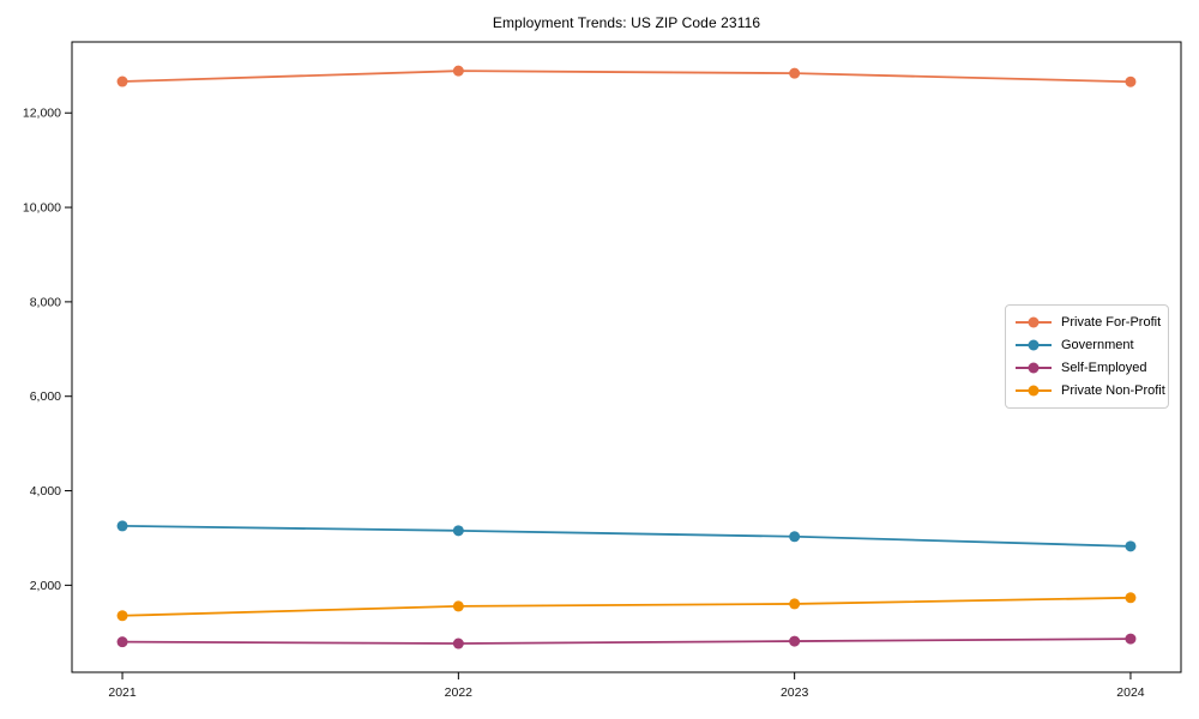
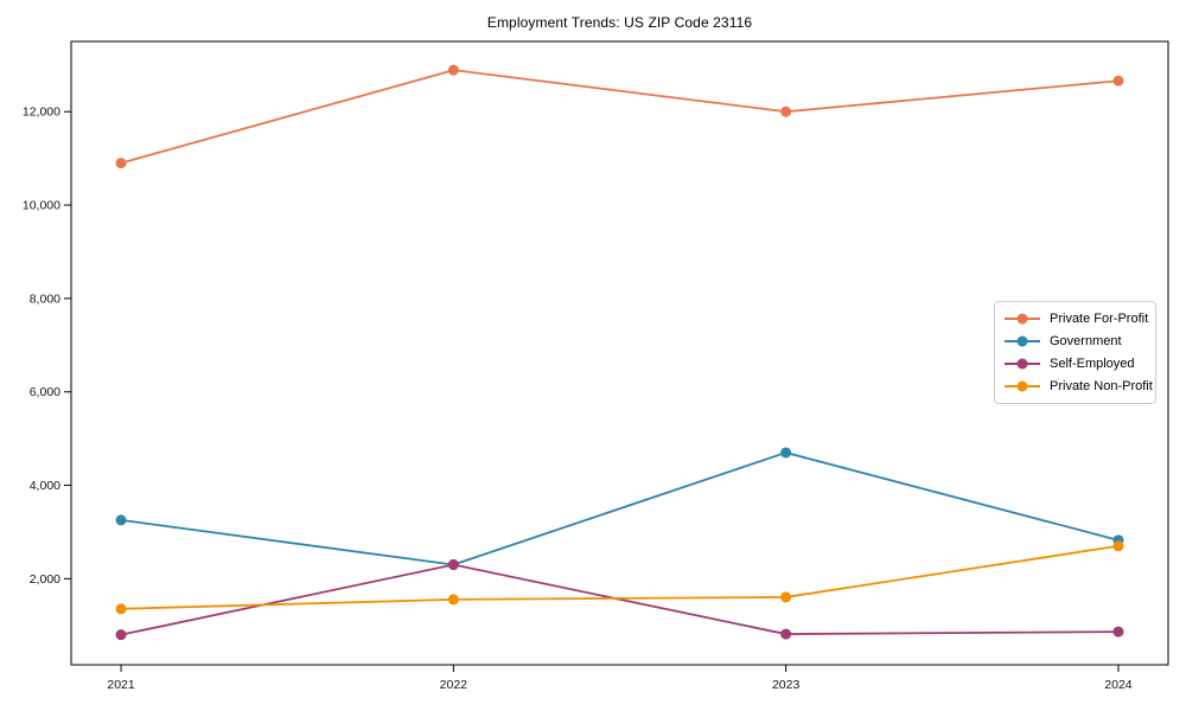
Private For-Profit/2021: 12700 -> 10900
Government/2022: 3200 -> 2300
Self-Employed/2022: 800 -> 2300
Private For-Profit/2023: 12800 -> 12000
Government/2023: 3000 -> 4700
Private Non-Profit/2024: 1700 -> 2700
